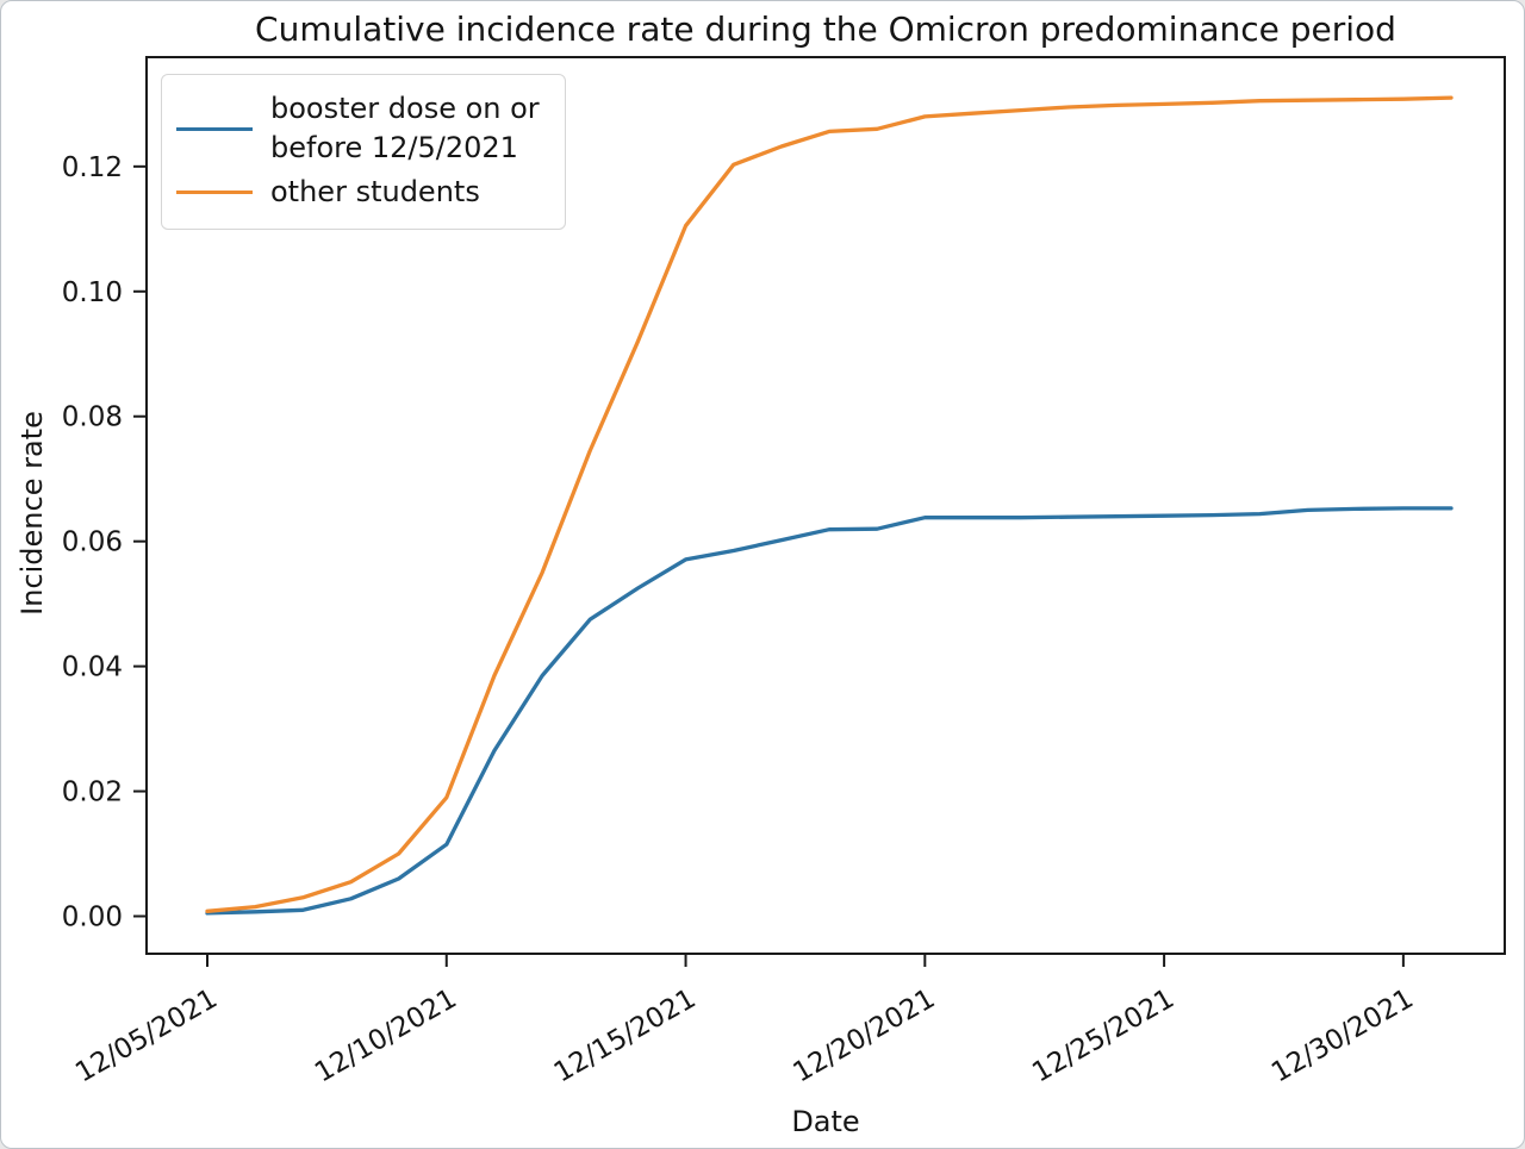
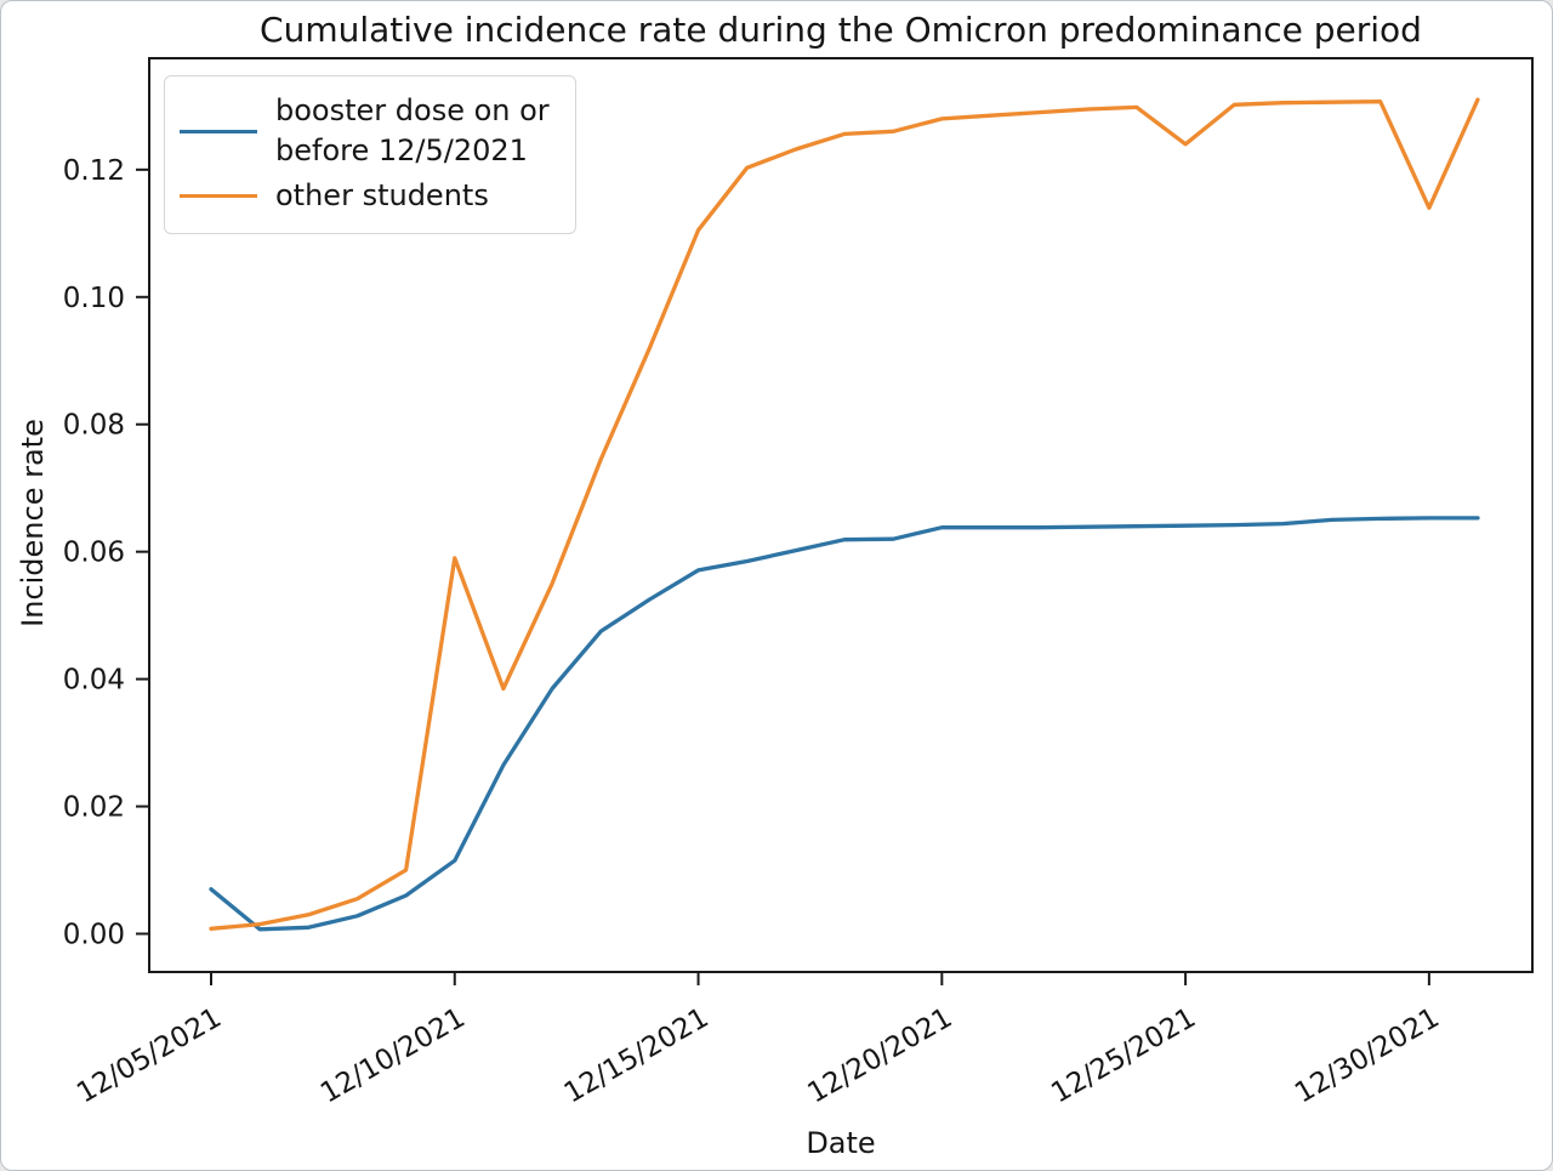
booster dose on or before 12/5/2021/12/05/2021: 0.001 -> 0.007
other students/12/10/2021: 0.019 -> 0.059
other students/12/25/2021: 0.130 -> 0.124
other students/12/30/2021: 0.131 -> 0.114
